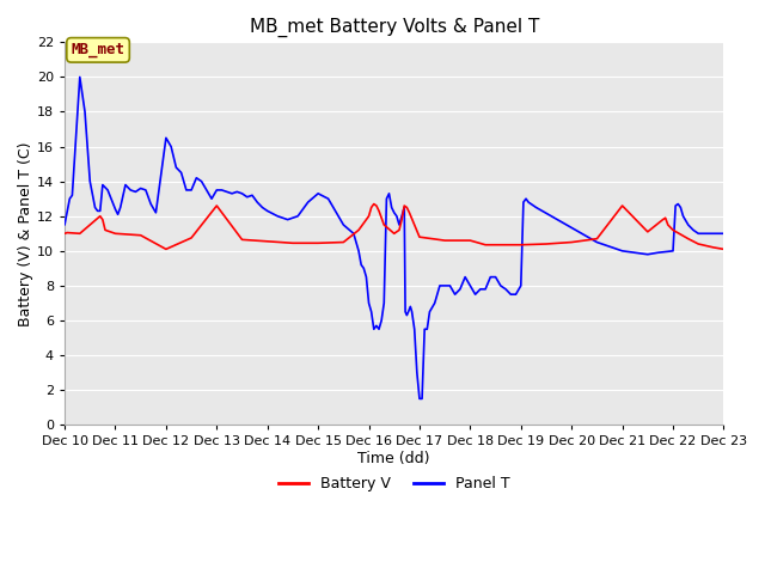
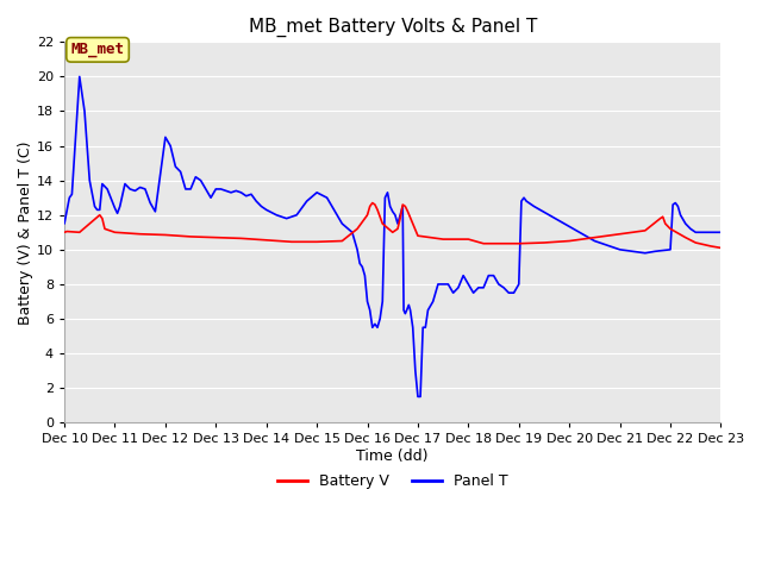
Battery V/Dec 12: 10.1 -> 10.8
Battery V/Dec 13: 12.6 -> 10.7
Battery V/Dec 21: 12.6 -> 10.9
